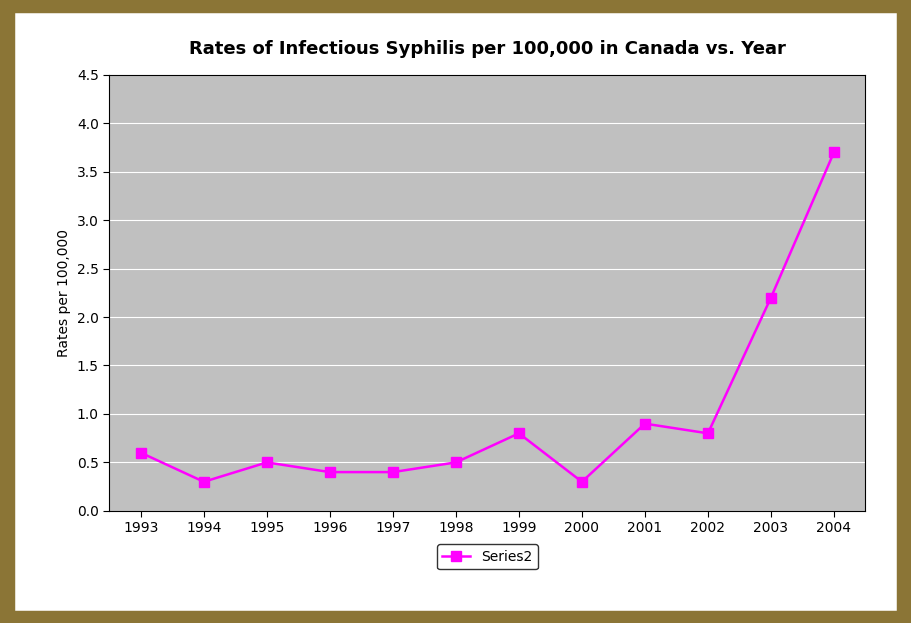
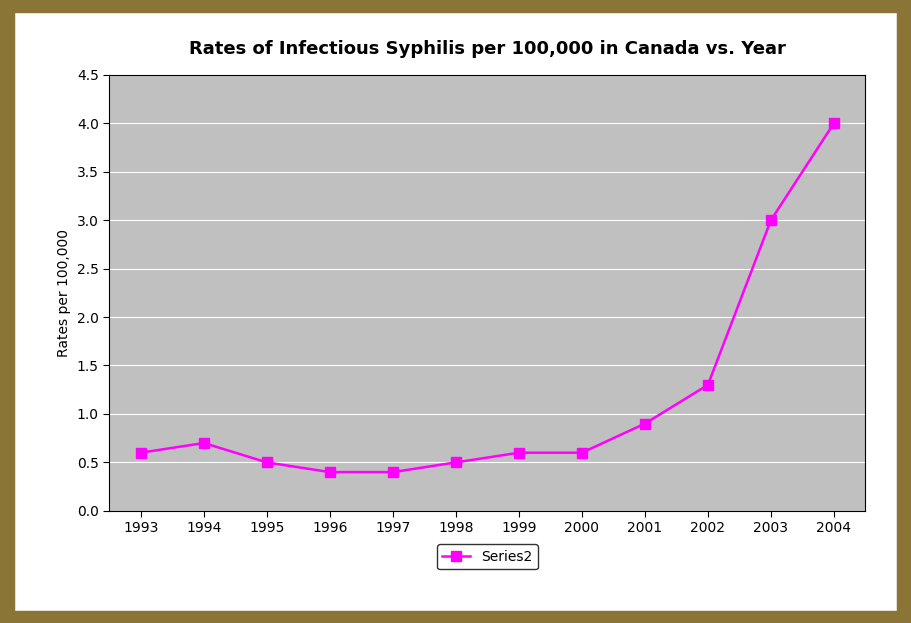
1994: 0.3 -> 0.7
1999: 0.8 -> 0.6
2000: 0.3 -> 0.6
2002: 0.8 -> 1.3
2003: 2.2 -> 3.0
2004: 3.7 -> 4.0
